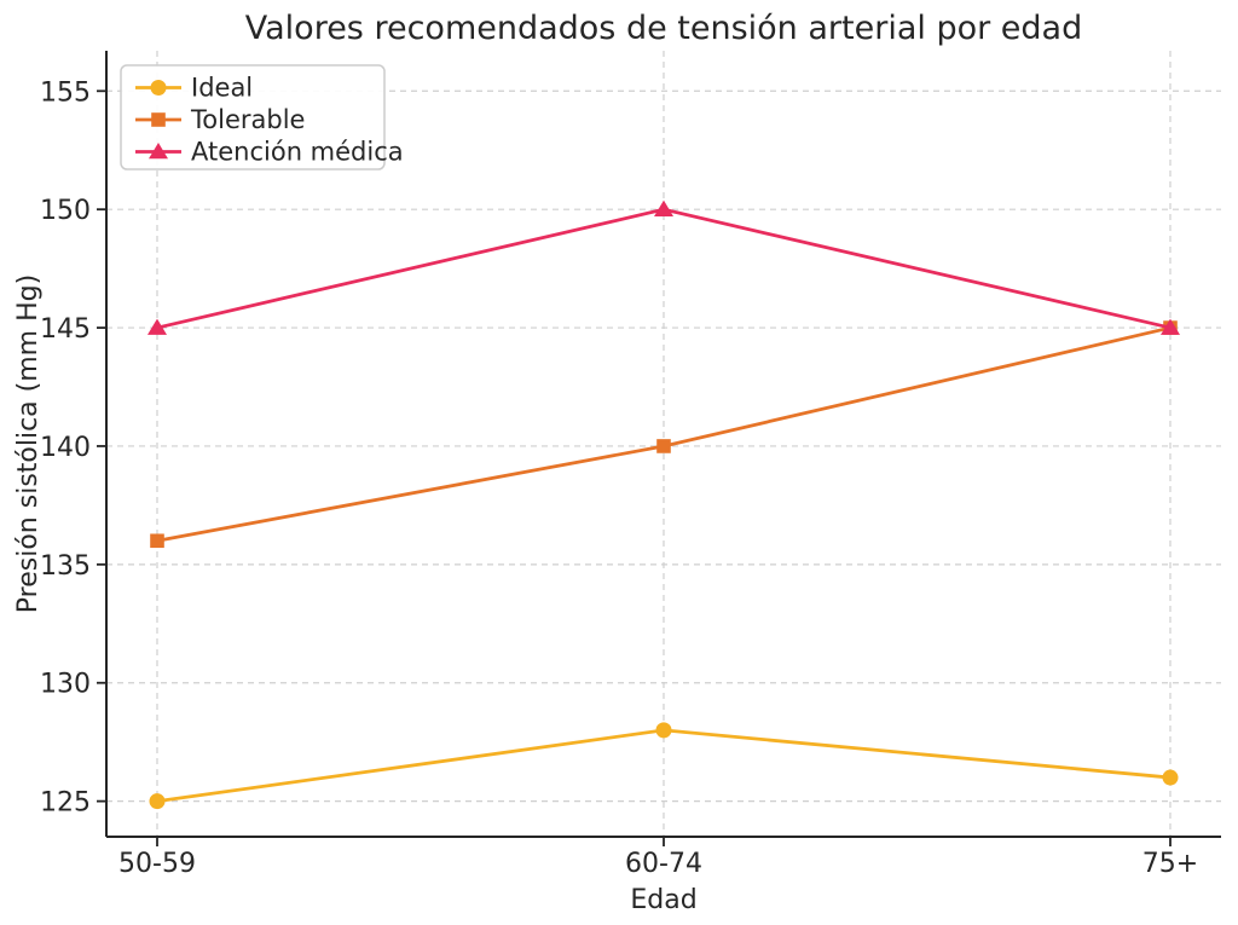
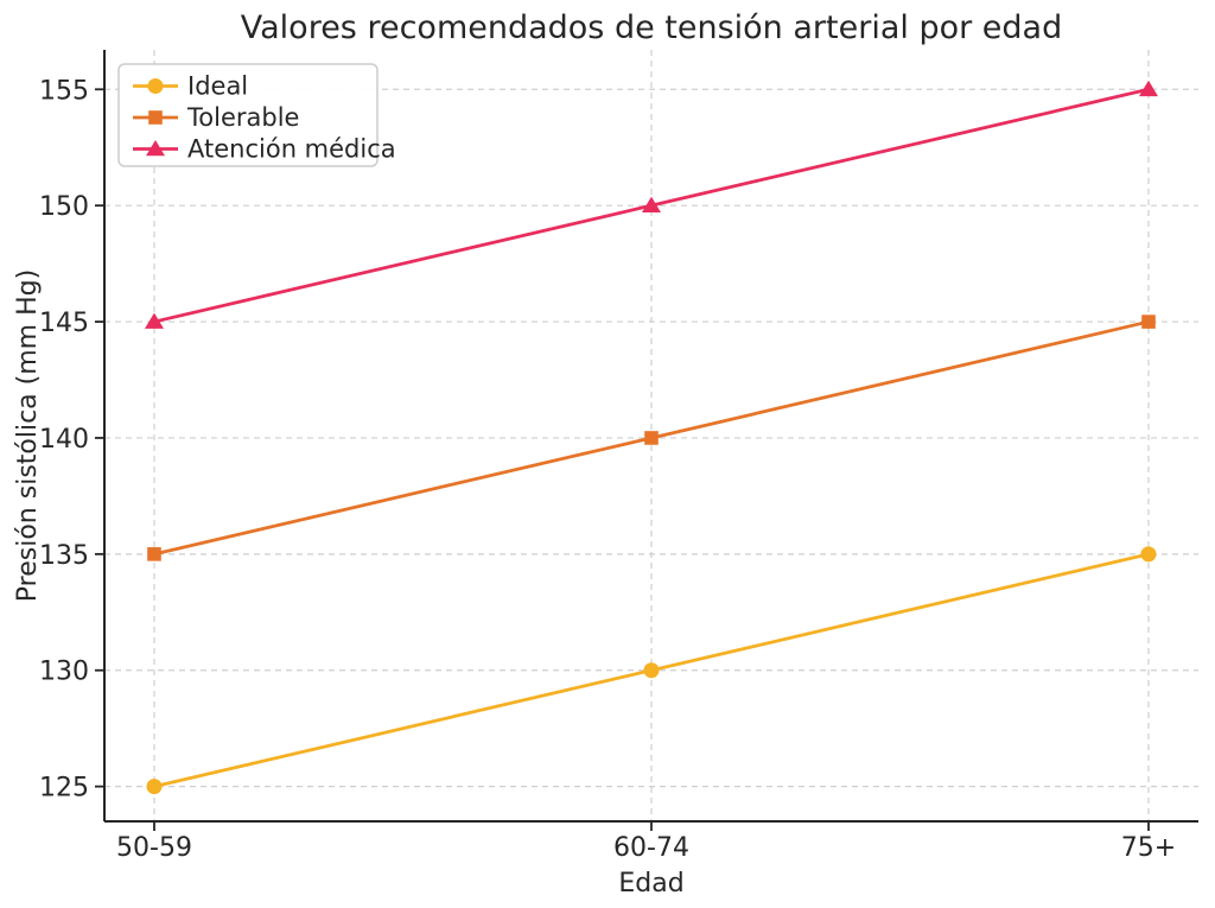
Tolerable/50-59: 136 -> 135
Ideal/60-74: 128 -> 130
Ideal/75+: 126 -> 135
Atención médica/75+: 145 -> 155
